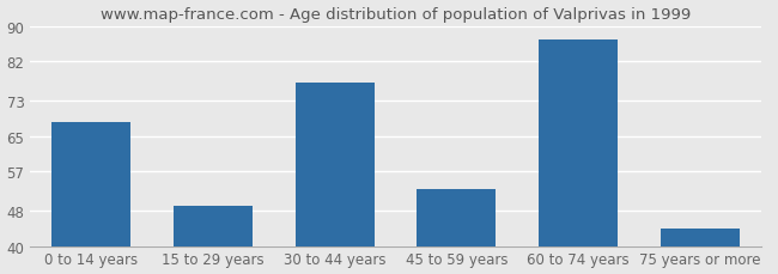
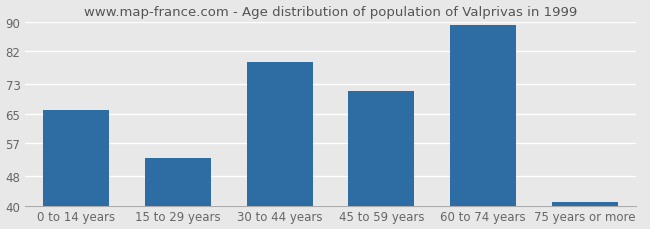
0 to 14 years: 68 -> 66
15 to 29 years: 49 -> 53
30 to 44 years: 77 -> 79
45 to 59 years: 53 -> 71
60 to 74 years: 87 -> 89
75 years or more: 44 -> 41
